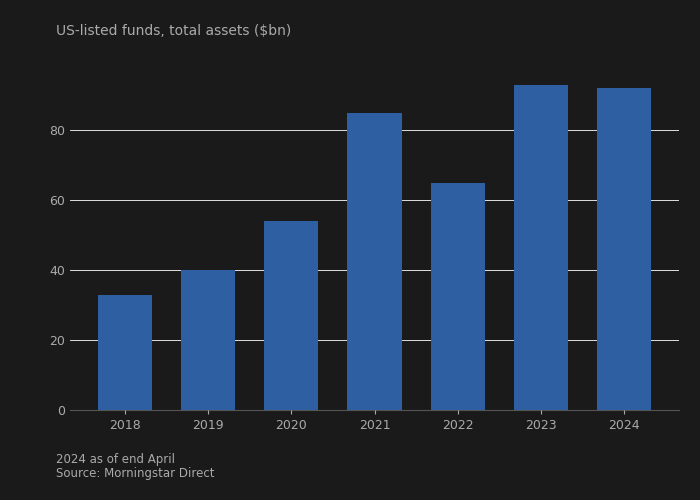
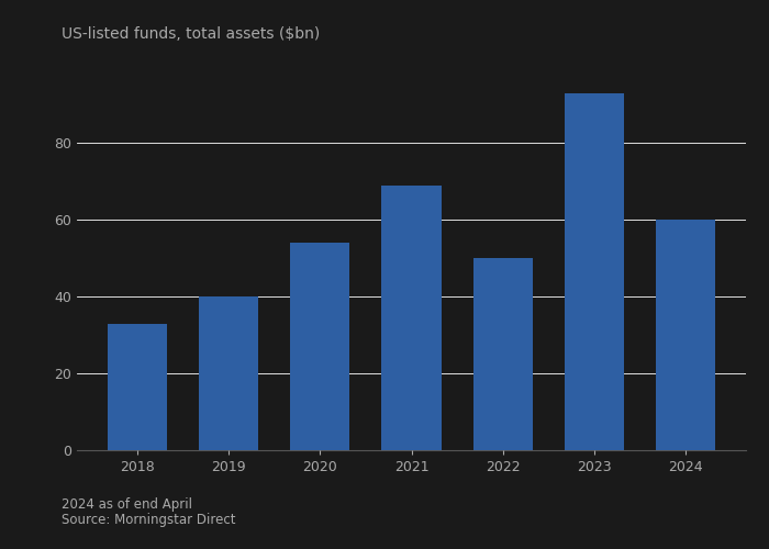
2021: 85 -> 69
2022: 65 -> 50
2024: 92 -> 60
